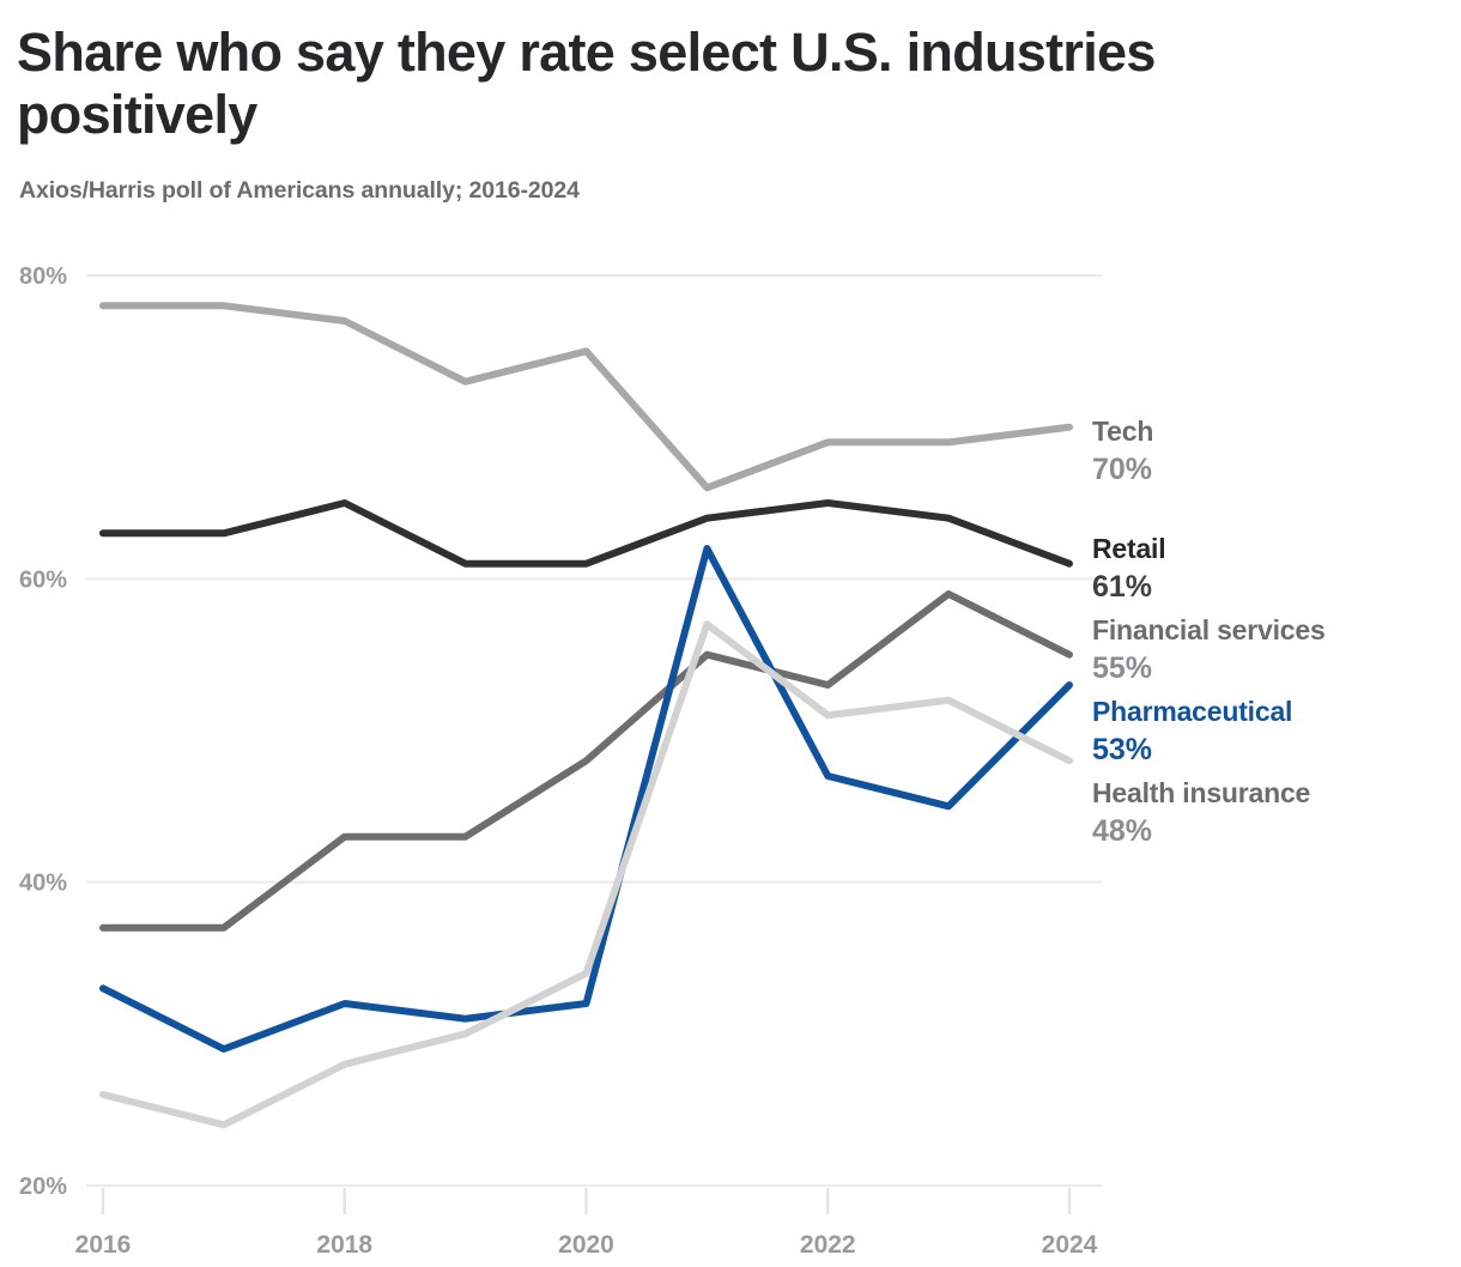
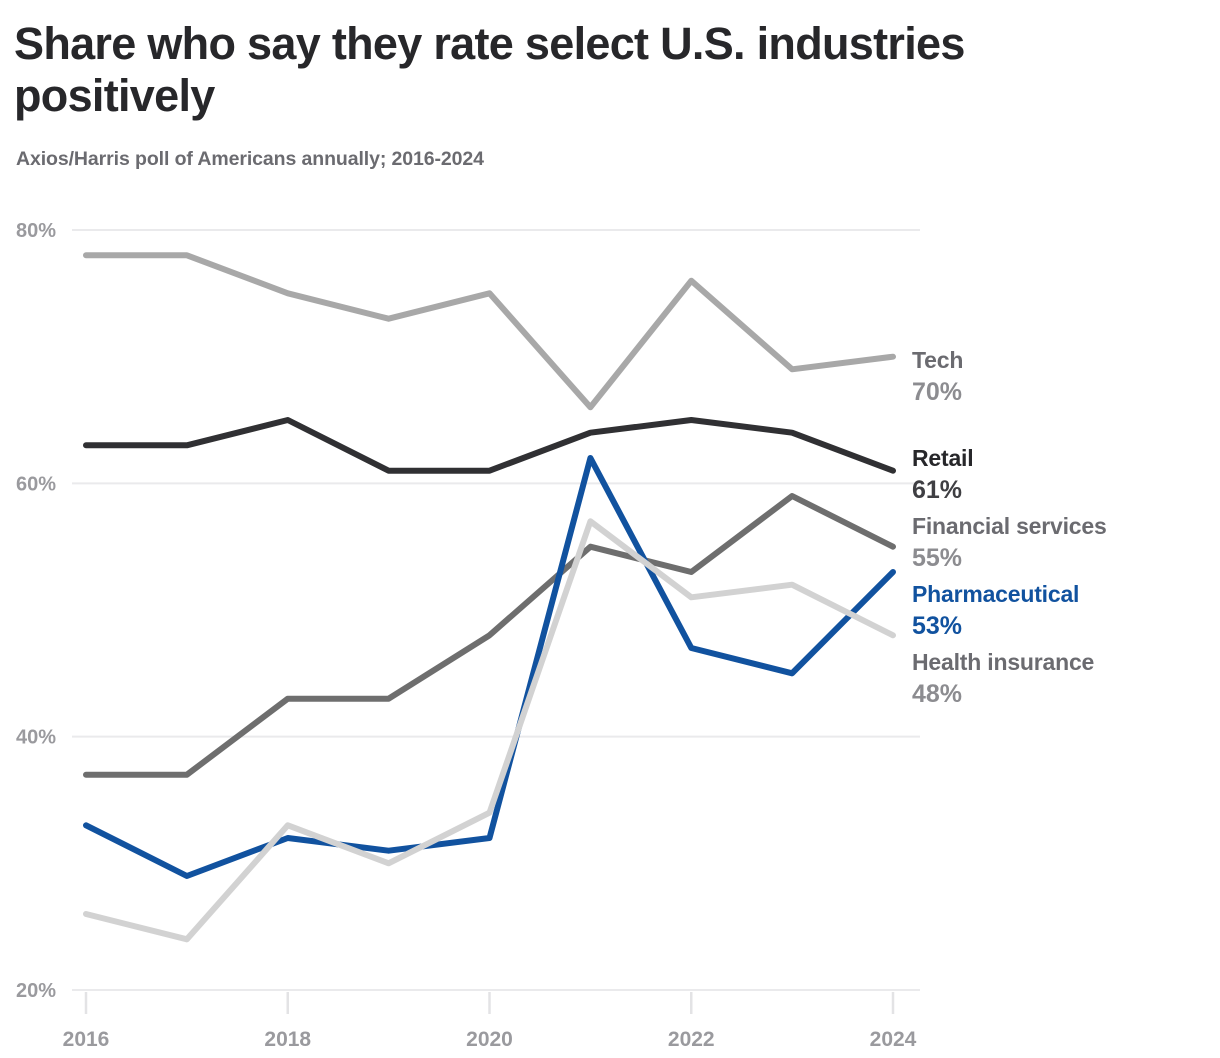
Tech/2018: 77% -> 75%
Health insurance/2018: 28% -> 33%
Tech/2022: 69% -> 76%
